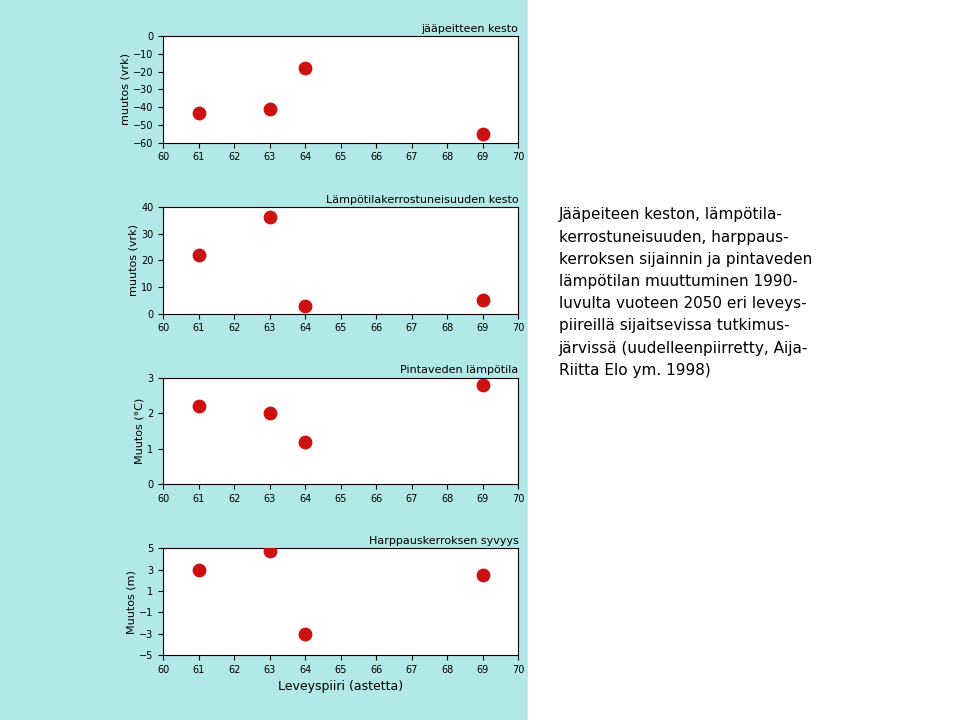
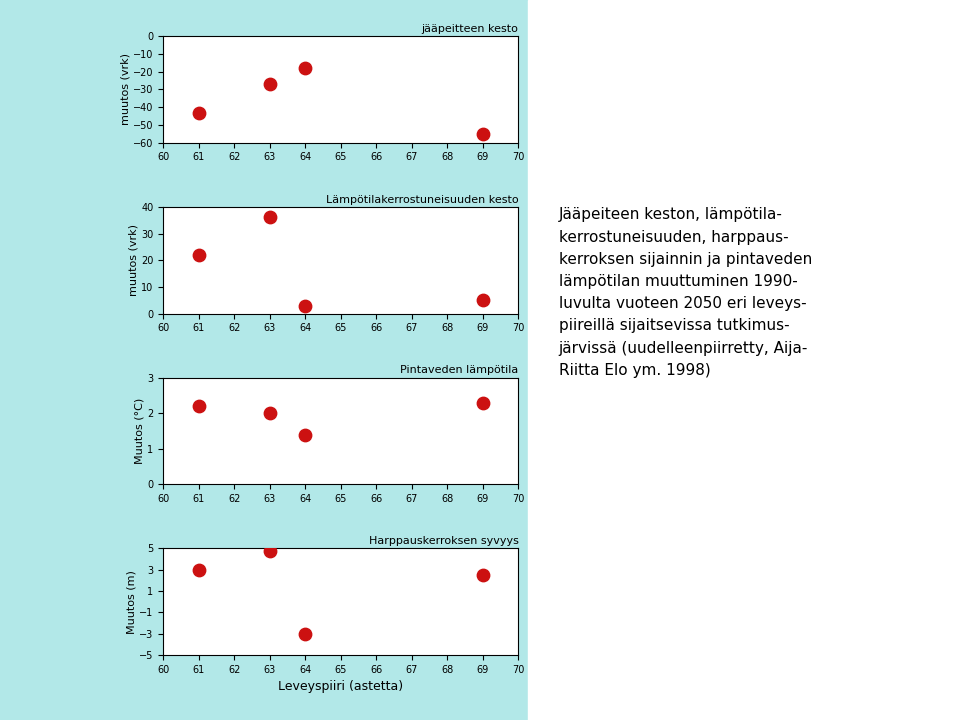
jääpeitteen kesto/63: -41 -> -27
Pintaveden lämpötila/64: 1.2 -> 1.4
Pintaveden lämpötila/69: 2.8 -> 2.3
